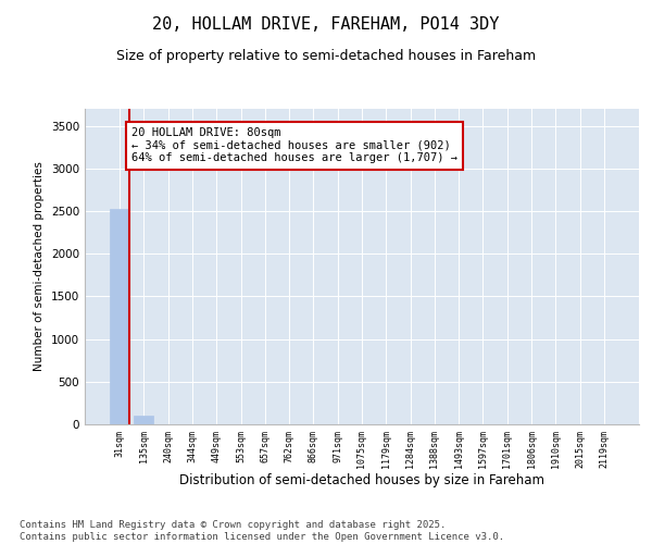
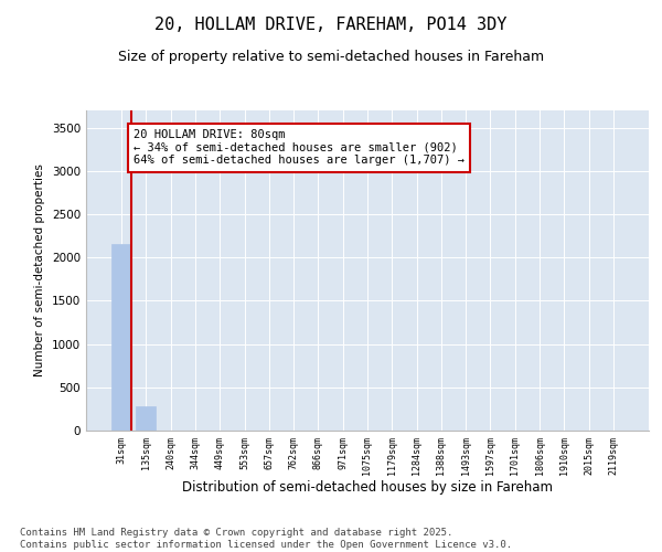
31sqm: 2530 -> 2160
135sqm: 100 -> 280
